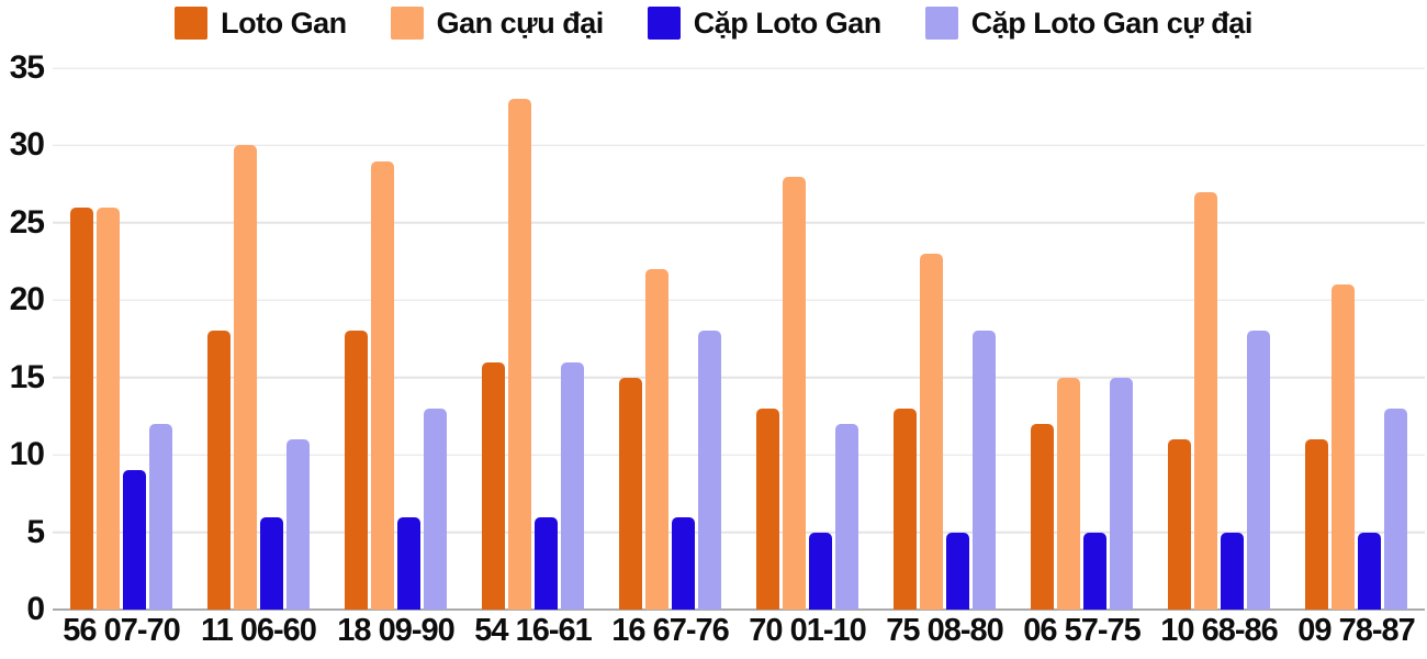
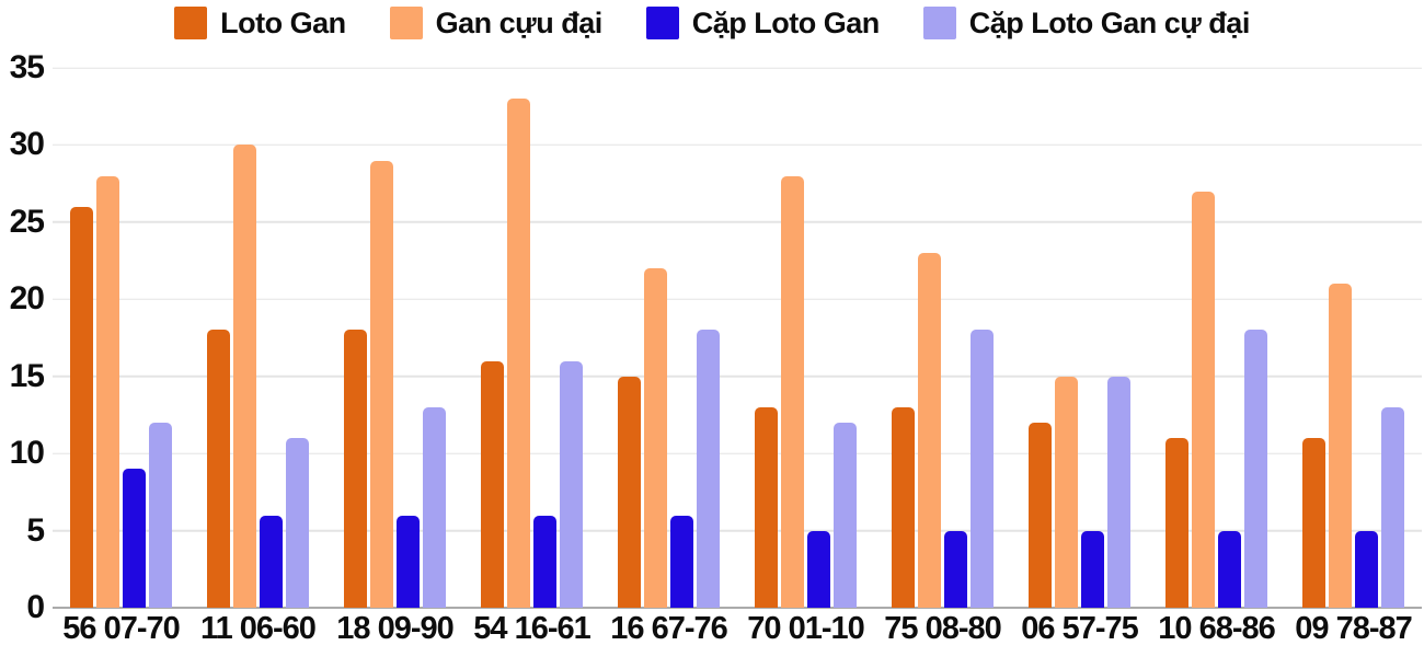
Gan cựu đại/56 07-70: 26 -> 28
